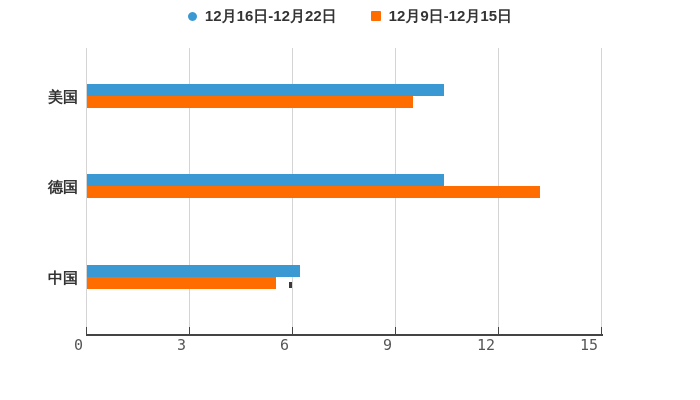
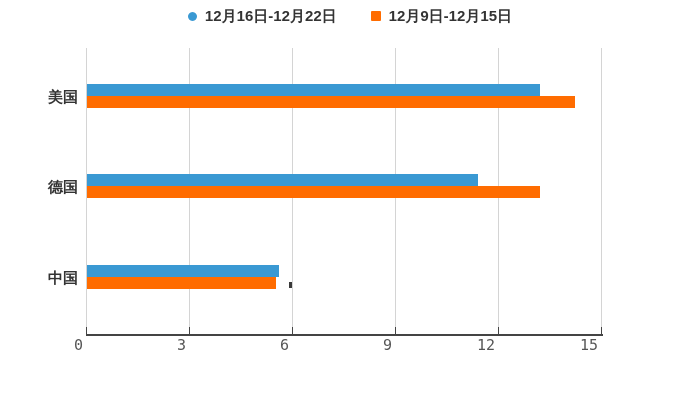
12月16日-12月22日/美国: 10.4 -> 13.2
12月9日-12月15日/美国: 9.5 -> 14.2
12月16日-12月22日/德国: 10.4 -> 11.4
12月16日-12月22日/中国: 6.2 -> 5.6
